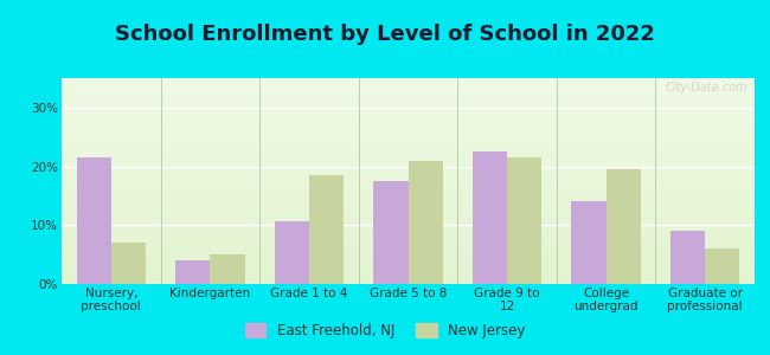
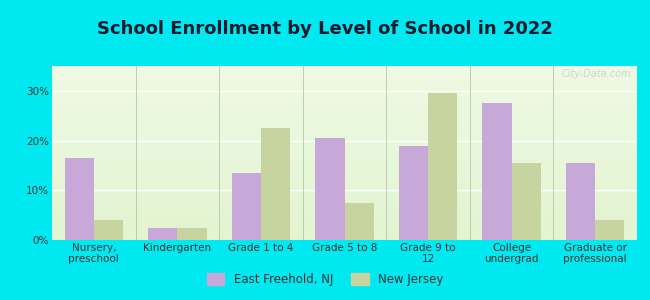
East Freehold, NJ/Nursery, preschool: 21.5% -> 16.5%
New Jersey/Nursery, preschool: 7.0% -> 4.0%
East Freehold, NJ/Kindergarten: 4.0% -> 2.5%
New Jersey/Kindergarten: 5.0% -> 2.5%
East Freehold, NJ/Grade 1 to 4: 10.7% -> 13.5%
New Jersey/Grade 1 to 4: 18.5% -> 22.5%
East Freehold, NJ/Grade 5 to 8: 17.5% -> 20.5%
New Jersey/Grade 5 to 8: 21.0% -> 7.5%
East Freehold, NJ/Grade 9 to 12: 22.5% -> 19.0%
New Jersey/Grade 9 to 12: 21.5% -> 29.5%
East Freehold, NJ/College undergrad: 14.0% -> 27.5%
New Jersey/College undergrad: 19.5% -> 15.5%
East Freehold, NJ/Graduate or professional: 9.0% -> 15.5%
New Jersey/Graduate or professional: 6.0% -> 4.0%
